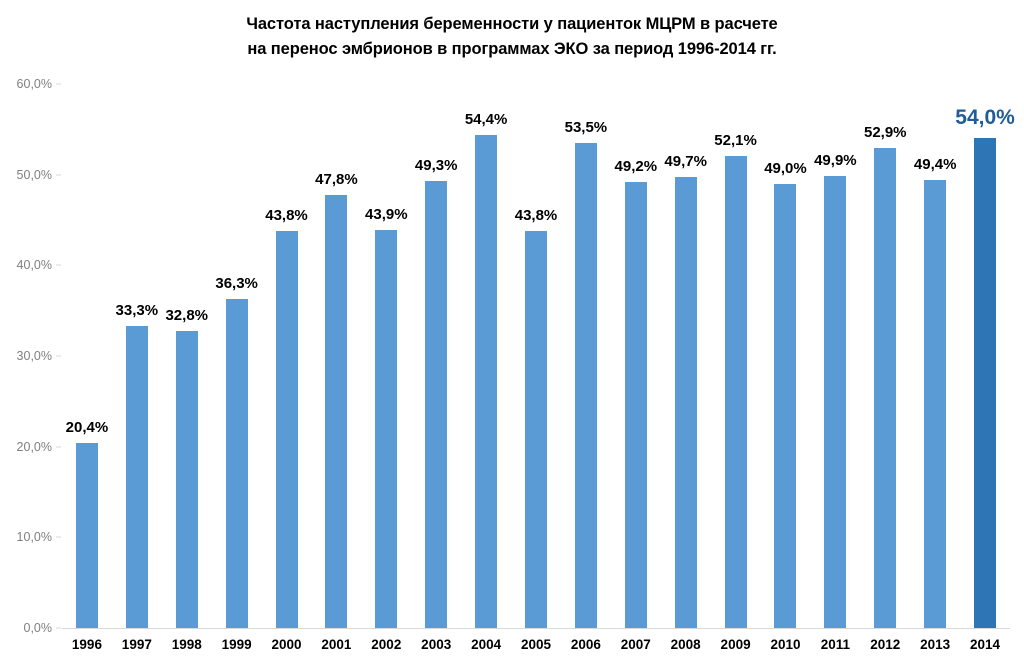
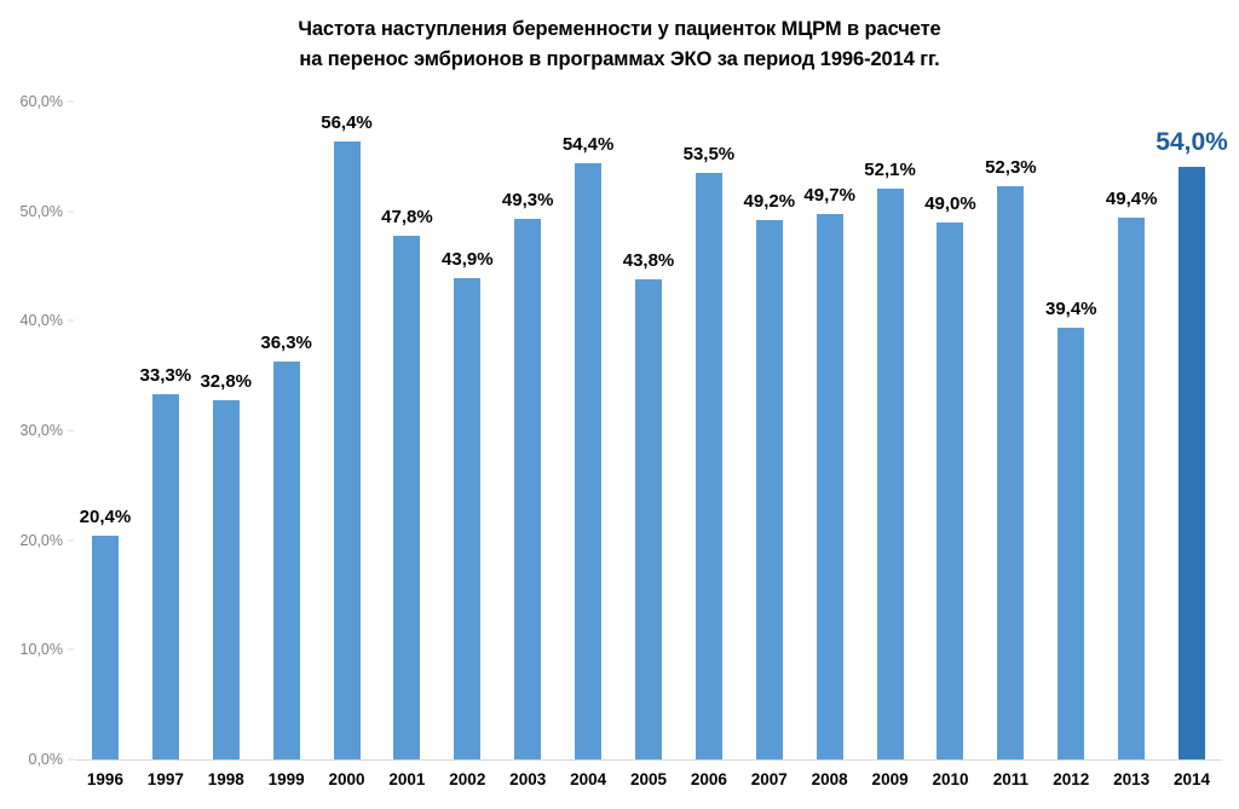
2000: 43,8% -> 56,4%
2011: 49,9% -> 52,3%
2012: 52,9% -> 39,4%
